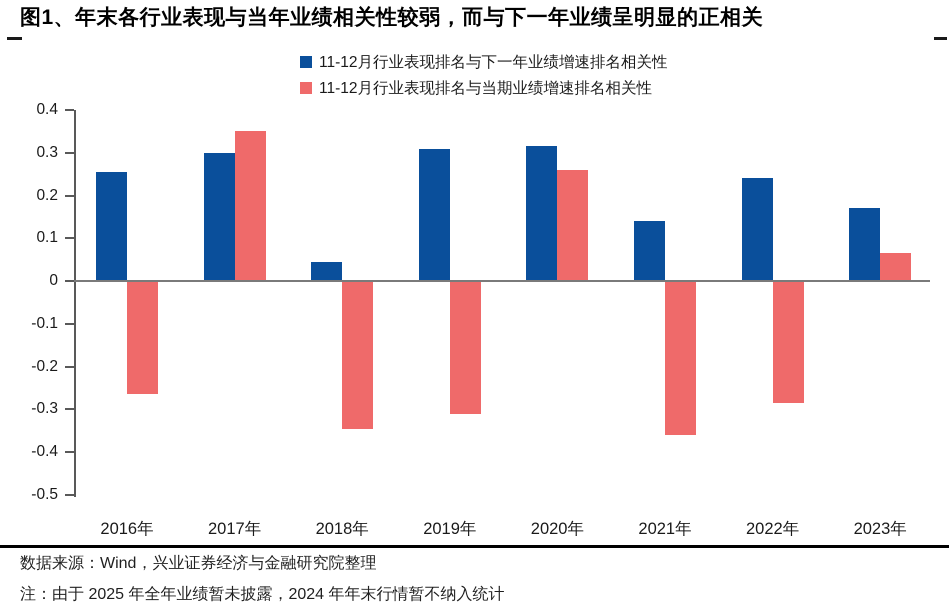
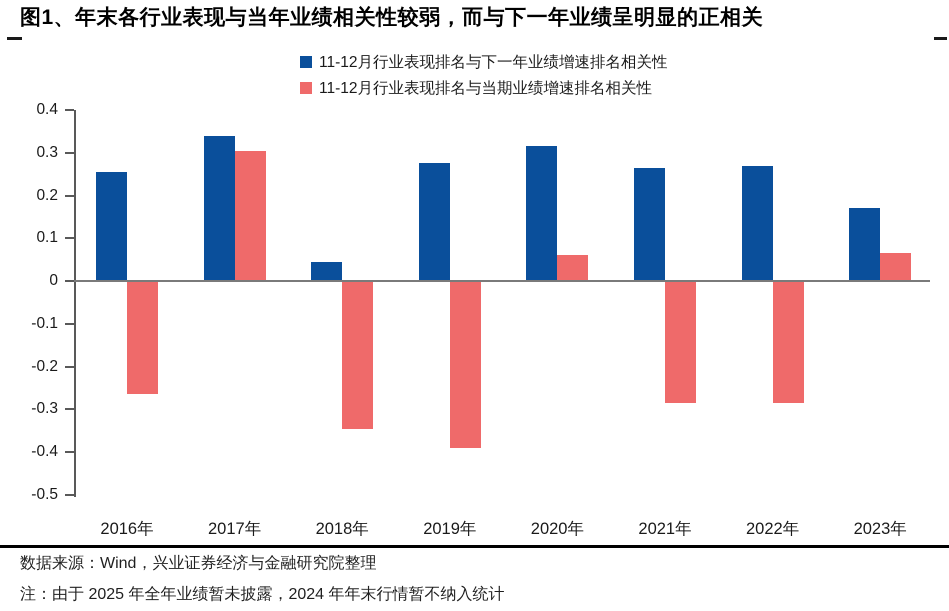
11-12月行业表现排名与下一年业绩增速排名相关性/2017年: 0.30 -> 0.34
11-12月行业表现排名与当期业绩增速排名相关性/2017年: 0.35 -> 0.30
11-12月行业表现排名与下一年业绩增速排名相关性/2019年: 0.31 -> 0.28
11-12月行业表现排名与当期业绩增速排名相关性/2019年: -0.31 -> -0.39
11-12月行业表现排名与当期业绩增速排名相关性/2020年: 0.26 -> 0.06
11-12月行业表现排名与下一年业绩增速排名相关性/2021年: 0.14 -> 0.27
11-12月行业表现排名与当期业绩增速排名相关性/2021年: -0.36 -> -0.28
11-12月行业表现排名与下一年业绩增速排名相关性/2022年: 0.24 -> 0.27
